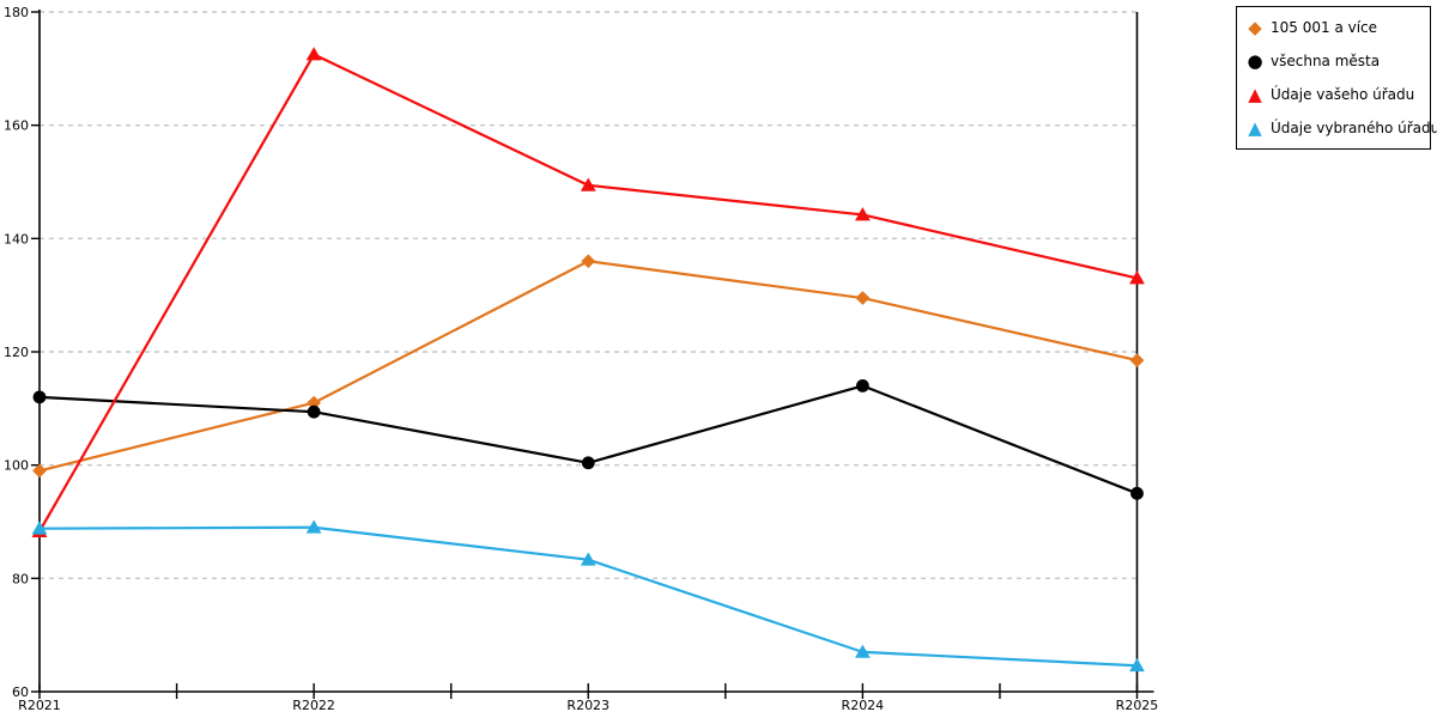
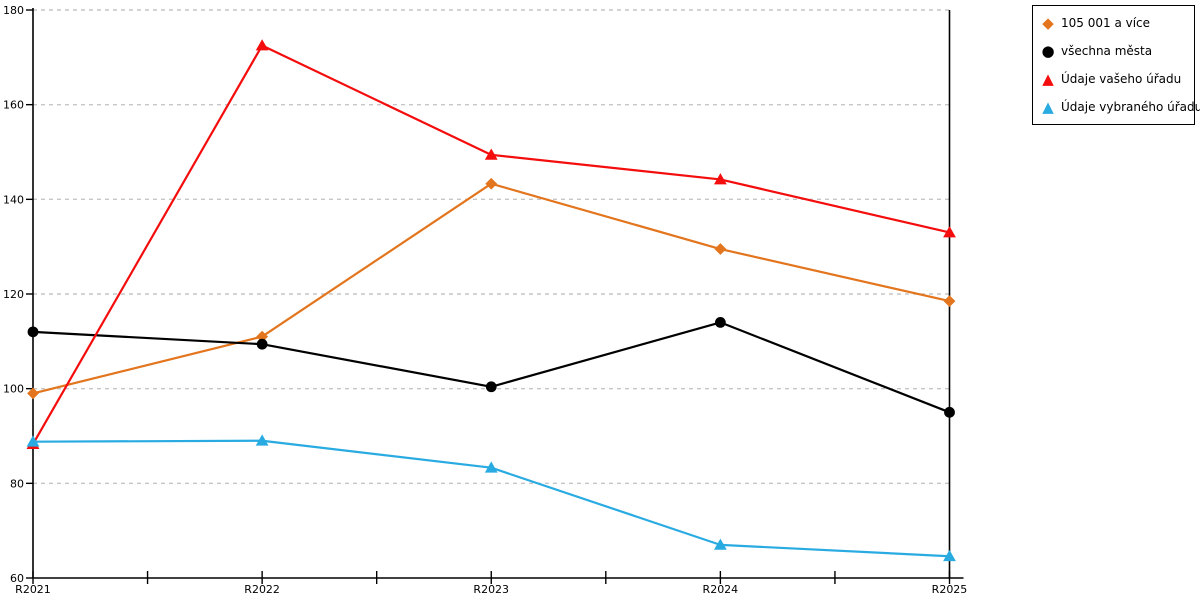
105 001 a více/R2023: 136 -> 143
